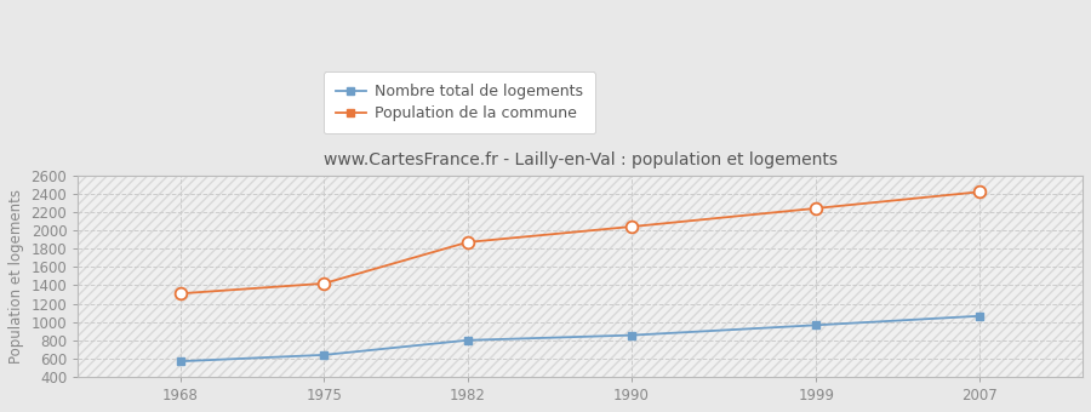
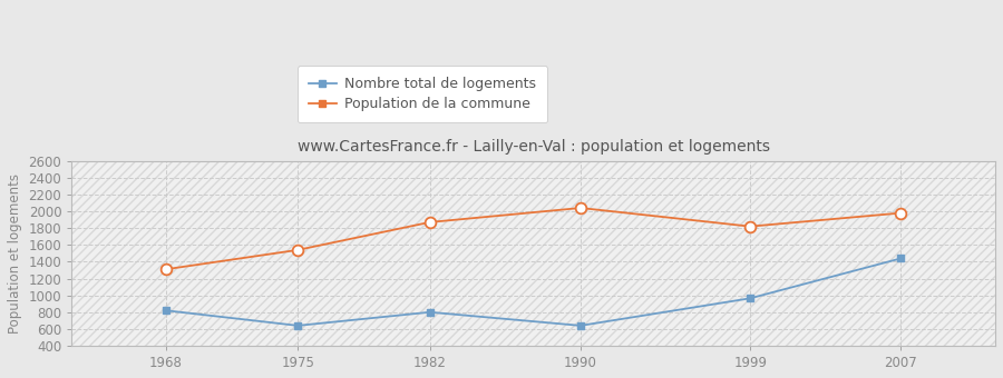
Nombre total de logements/1968: 570 -> 820
Population de la commune/1975: 1420 -> 1540
Nombre total de logements/1990: 860 -> 640
Population de la commune/1999: 2240 -> 1820
Nombre total de logements/2007: 1060 -> 1440
Population de la commune/2007: 2420 -> 1980
